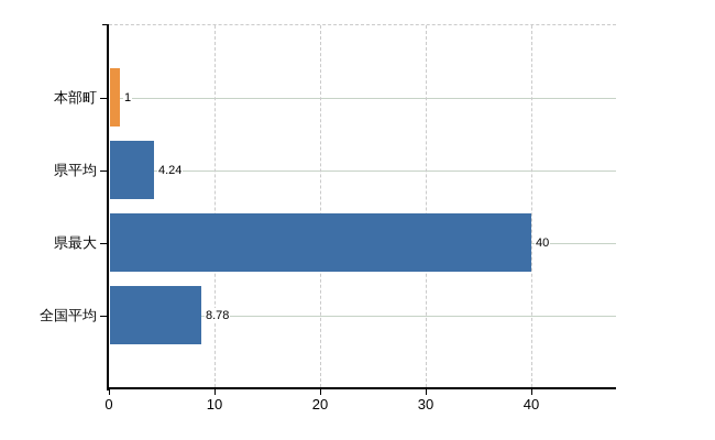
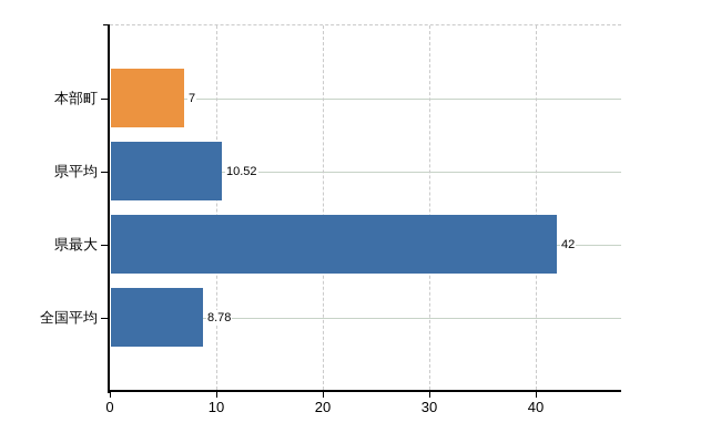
本部町: 1 -> 7
県平均: 4.24 -> 10.52
県最大: 40 -> 42
